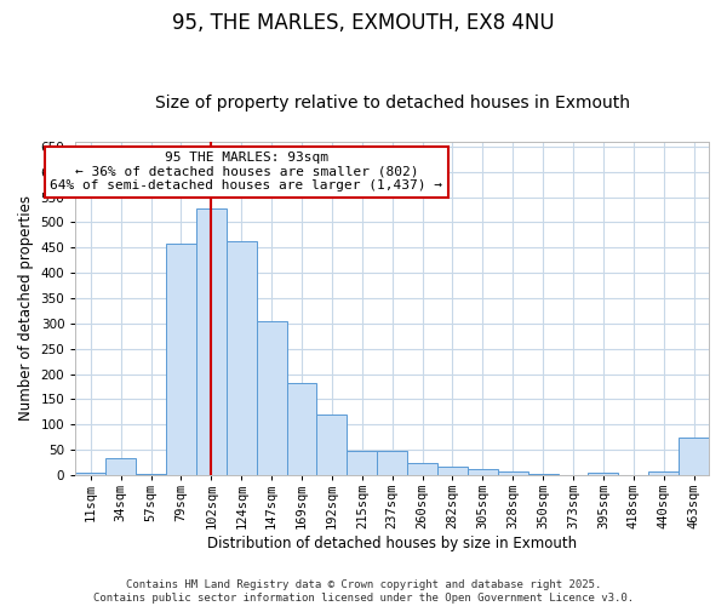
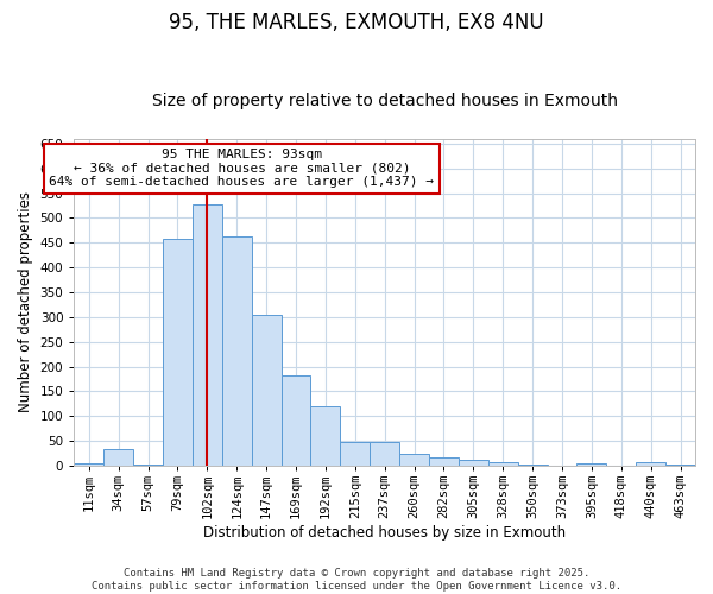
463sqm: 75 -> 2
